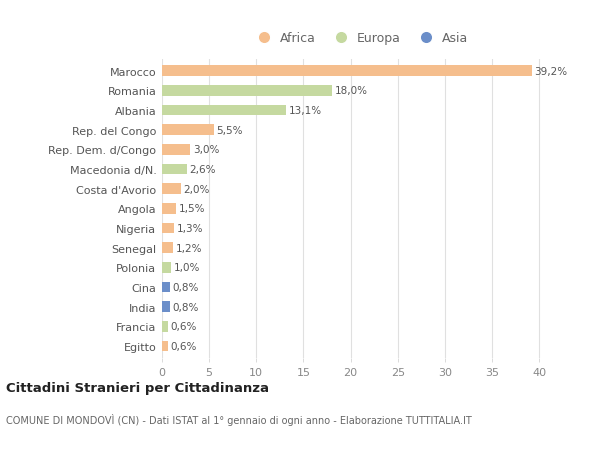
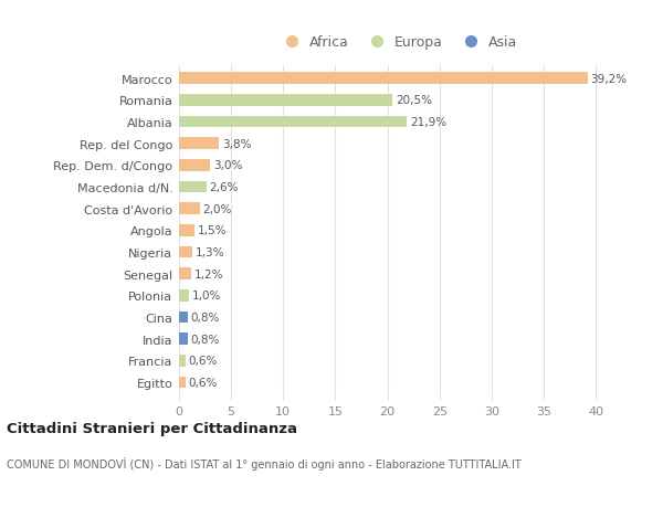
Romania: 18,0% -> 20,5%
Albania: 13,1% -> 21,9%
Rep. del Congo: 5,5% -> 3,8%
